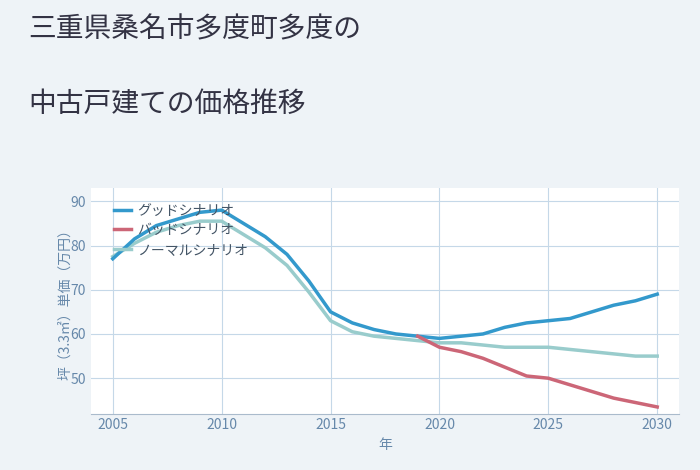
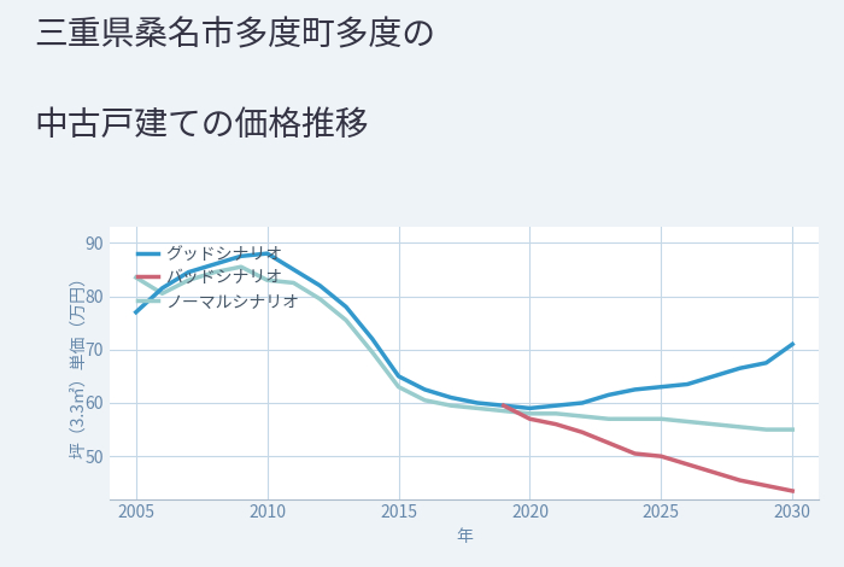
ノーマルシナリオ/2005: 77.5 -> 83.5
ノーマルシナリオ/2010: 85.5 -> 83.0
グッドシナリオ/2030: 69.0 -> 71.0
